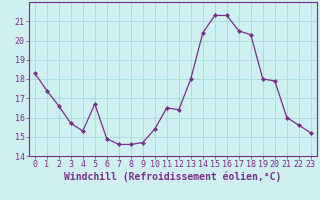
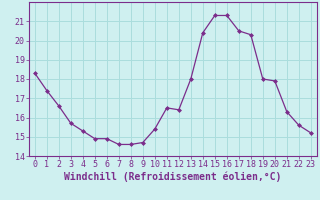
5: 16.7 -> 14.9
21: 16.0 -> 16.3
